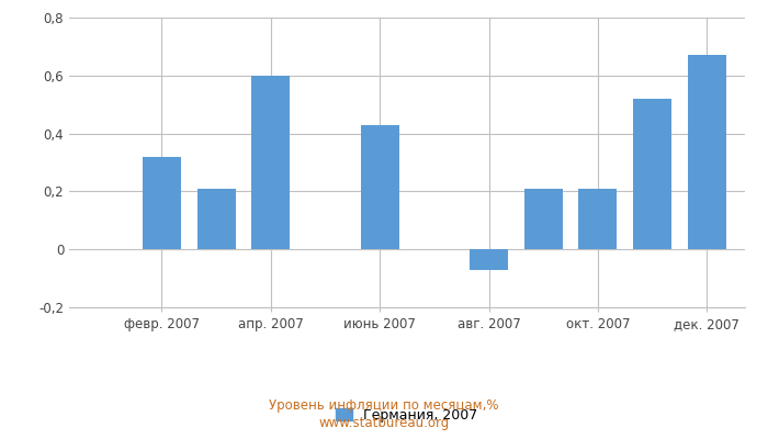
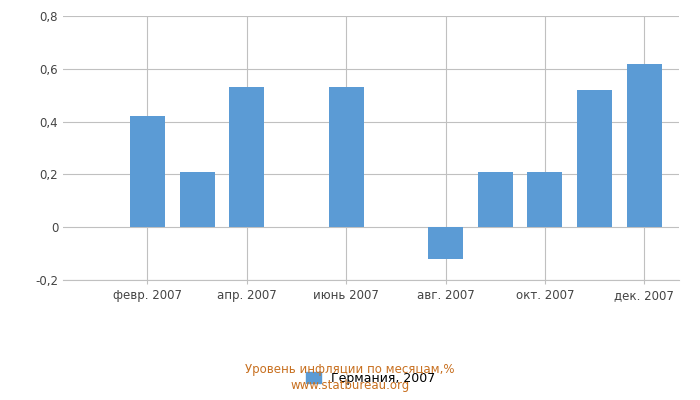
февр. 2007: 0,32 -> 0,42
апр. 2007: 0,60 -> 0,53
июнь 2007: 0,43 -> 0,53
авг. 2007: -0,07 -> -0,12
дек. 2007: 0,67 -> 0,62
